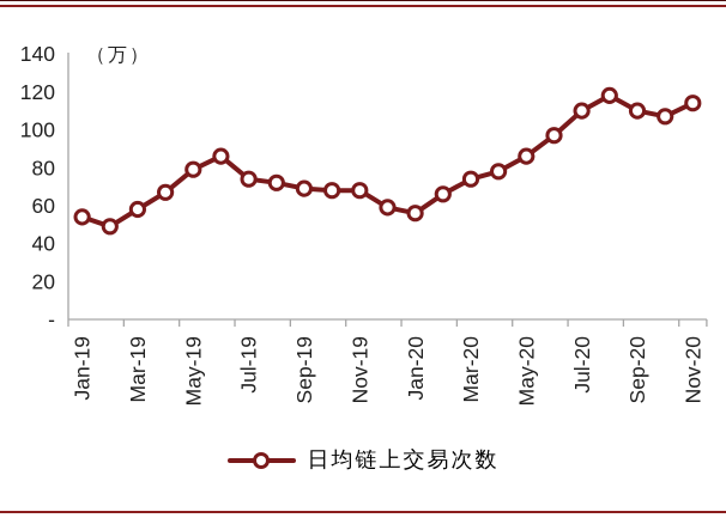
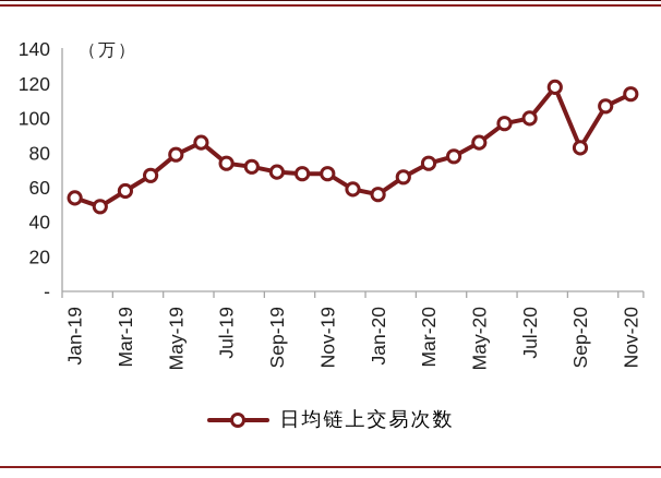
Jul-20: 110 -> 100
Sep-20: 110 -> 83
